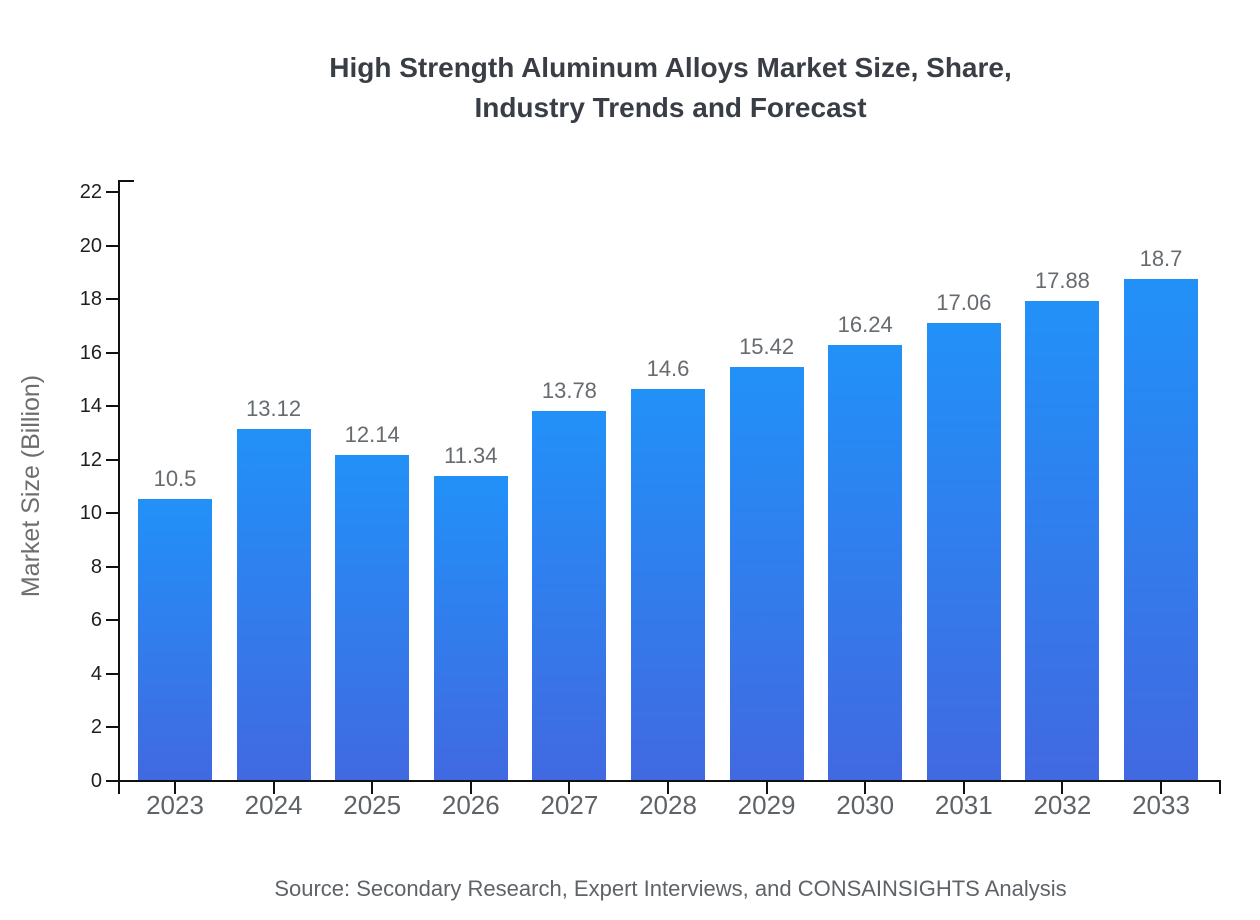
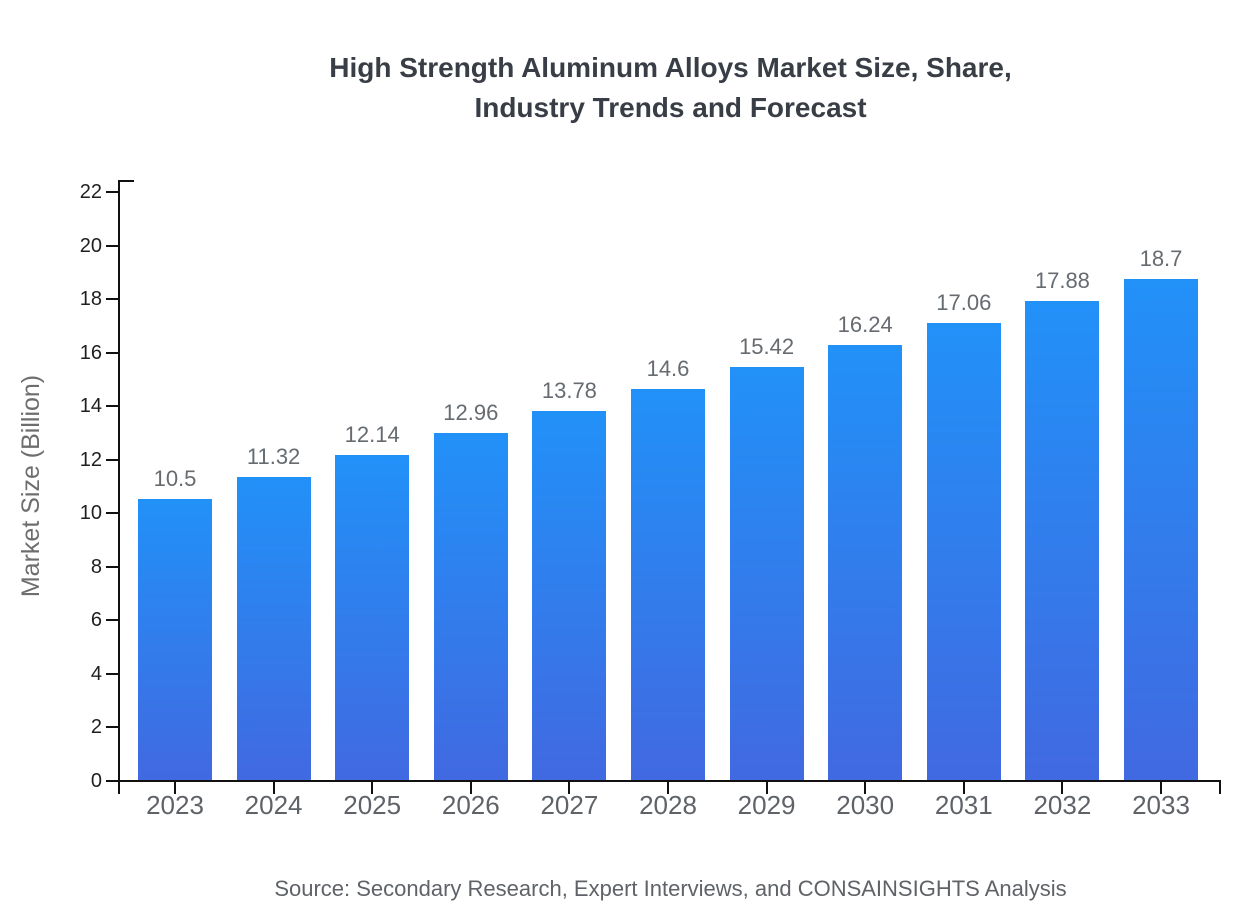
2024: 13.12 -> 11.32
2026: 11.34 -> 12.96
